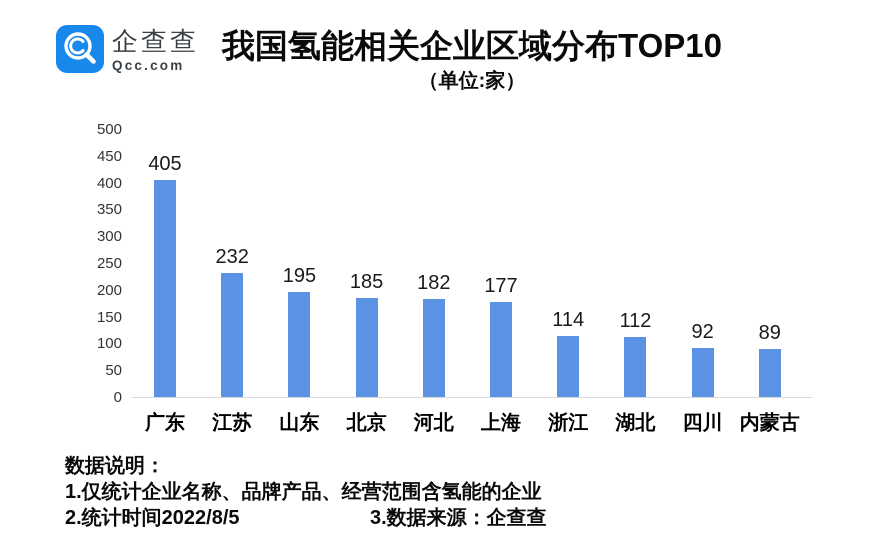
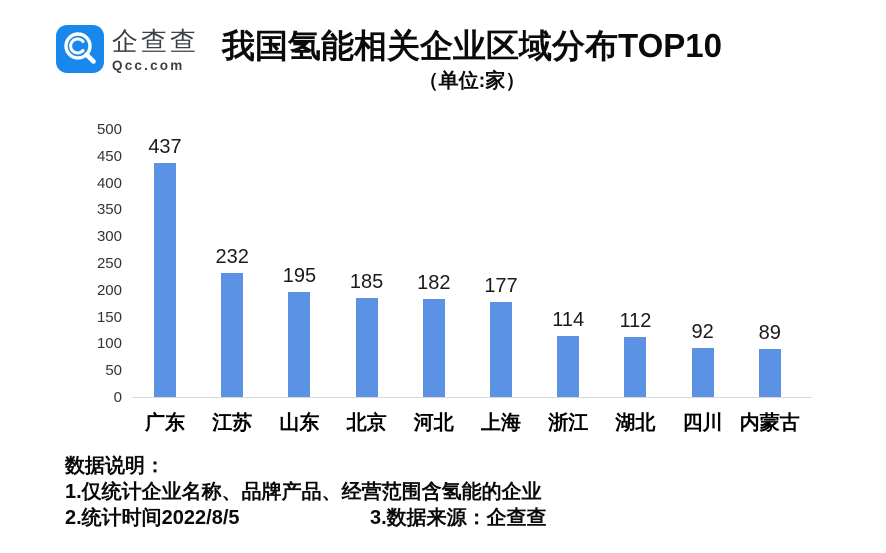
广东: 405 -> 437
